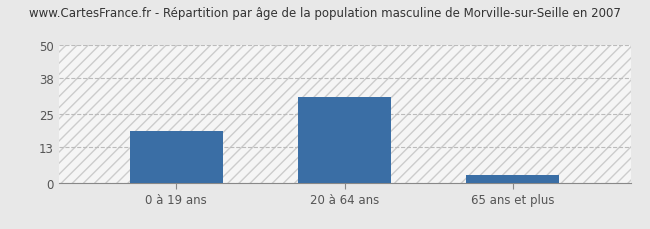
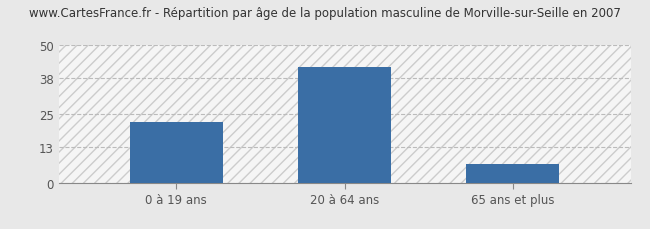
0 à 19 ans: 19 -> 22
20 à 64 ans: 31 -> 42
65 ans et plus: 3 -> 7
